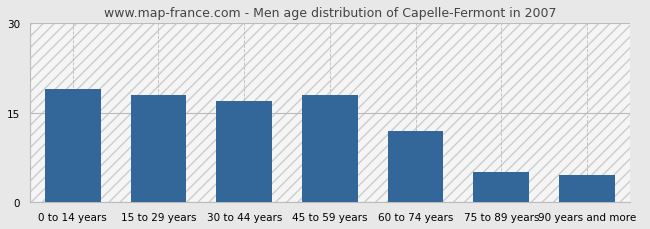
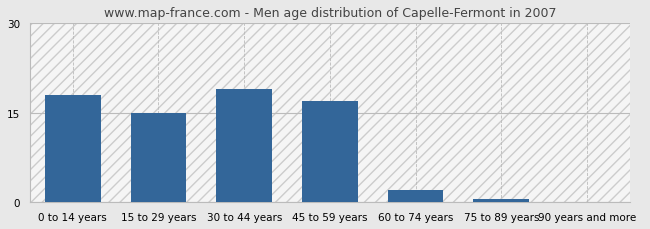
0 to 14 years: 19.0 -> 18.0
15 to 29 years: 18.0 -> 15.0
30 to 44 years: 17.0 -> 19.0
45 to 59 years: 18.0 -> 17.0
60 to 74 years: 12.0 -> 2.0
75 to 89 years: 5.0 -> 0.5
90 years and more: 4.6 -> 0.1
